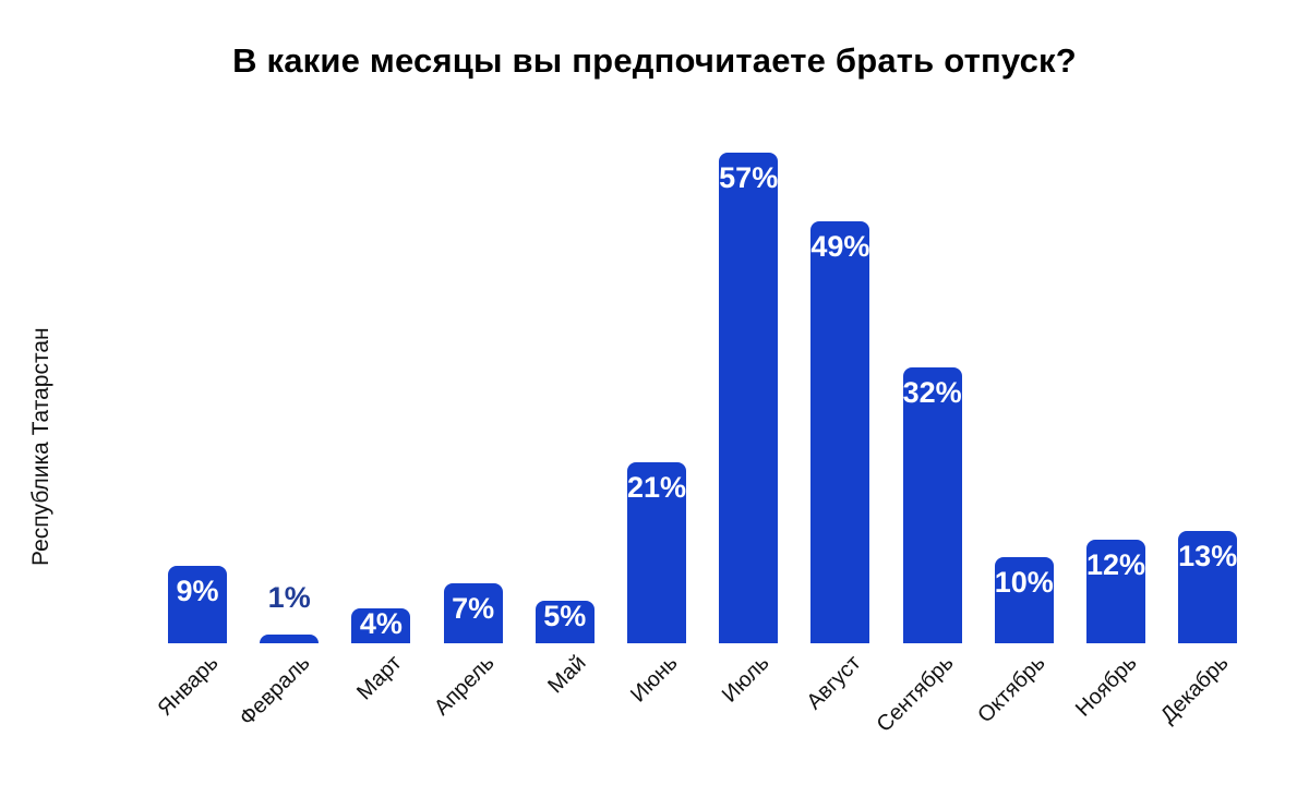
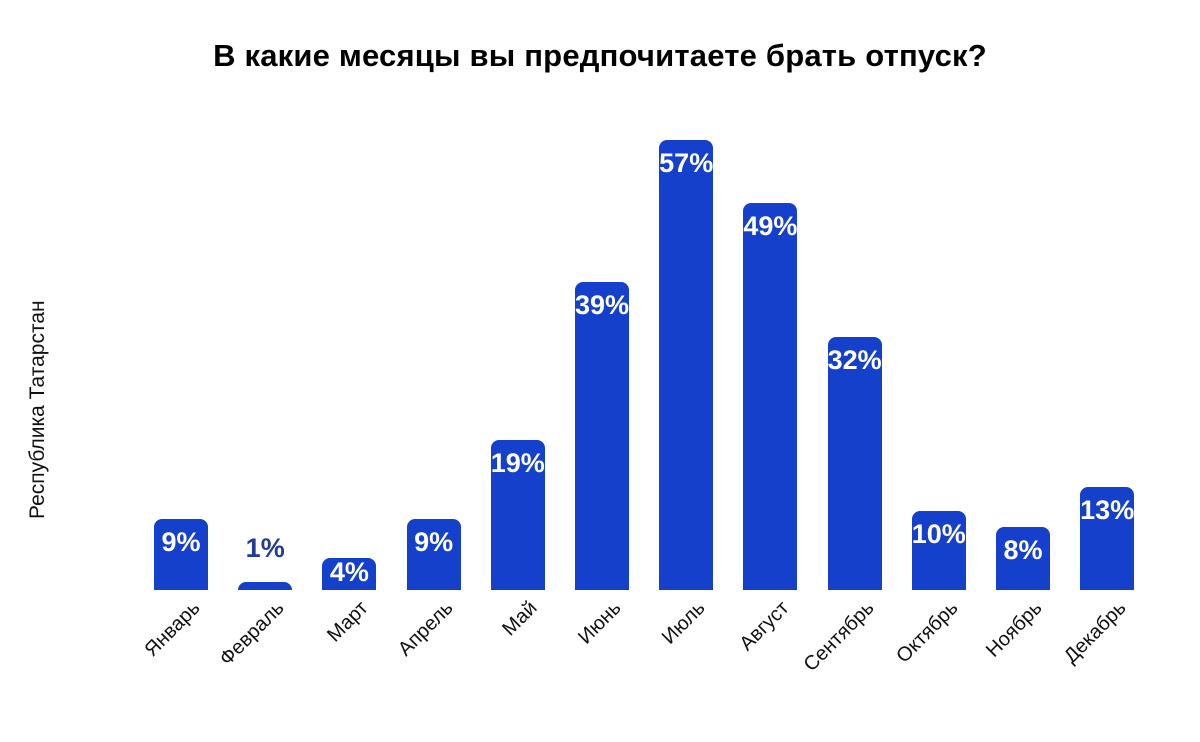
Апрель: 7% -> 9%
Май: 5% -> 19%
Июнь: 21% -> 39%
Ноябрь: 12% -> 8%
